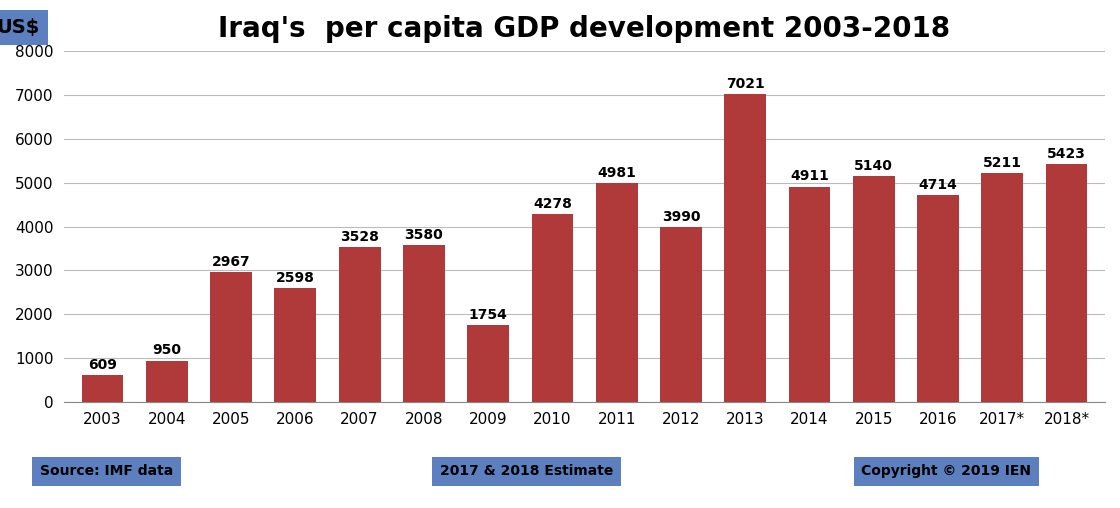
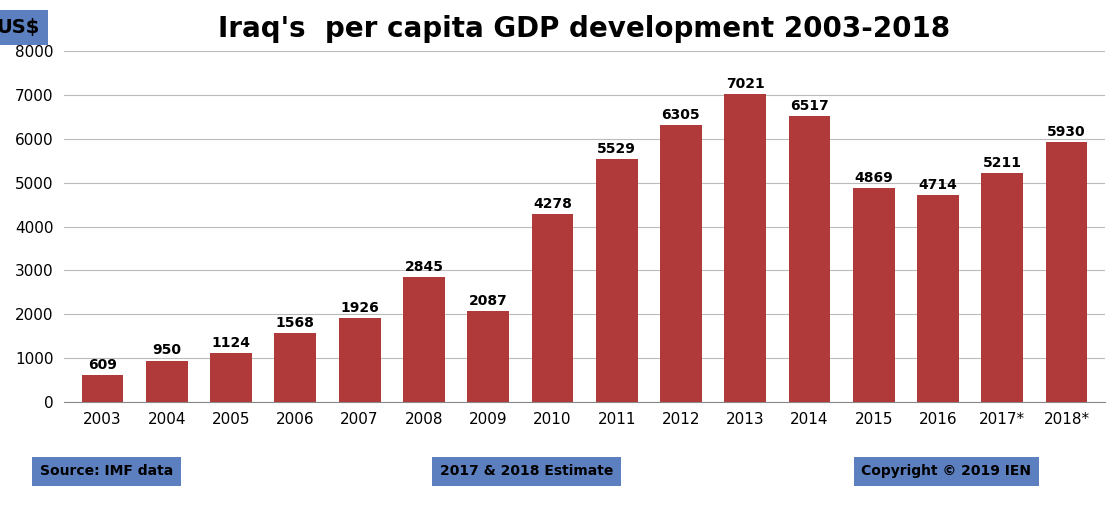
2005: 2967 -> 1124
2006: 2598 -> 1568
2007: 3528 -> 1926
2008: 3580 -> 2845
2009: 1754 -> 2087
2011: 4981 -> 5529
2012: 3990 -> 6305
2014: 4911 -> 6517
2015: 5140 -> 4869
2018*: 5423 -> 5930
